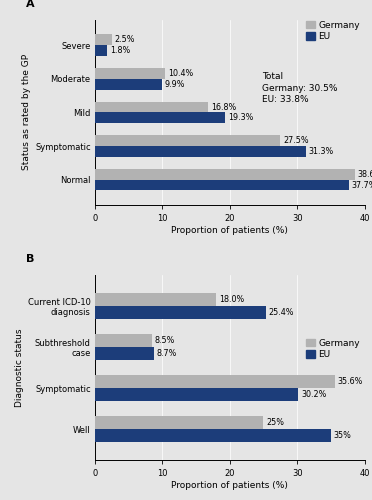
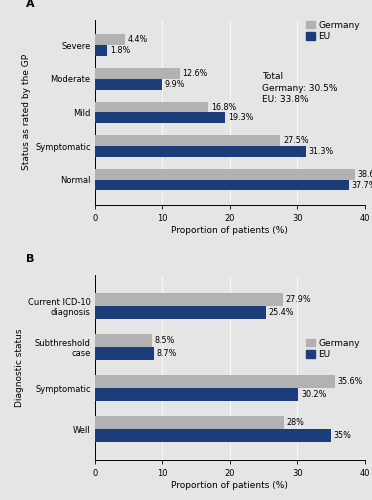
Germany/Severe: 2.5% -> 4.4%
Germany/Moderate: 10.4% -> 12.6%
Germany/Current ICD-10 diagnosis: 18.0% -> 27.9%
Germany/Well: 25% -> 28%
